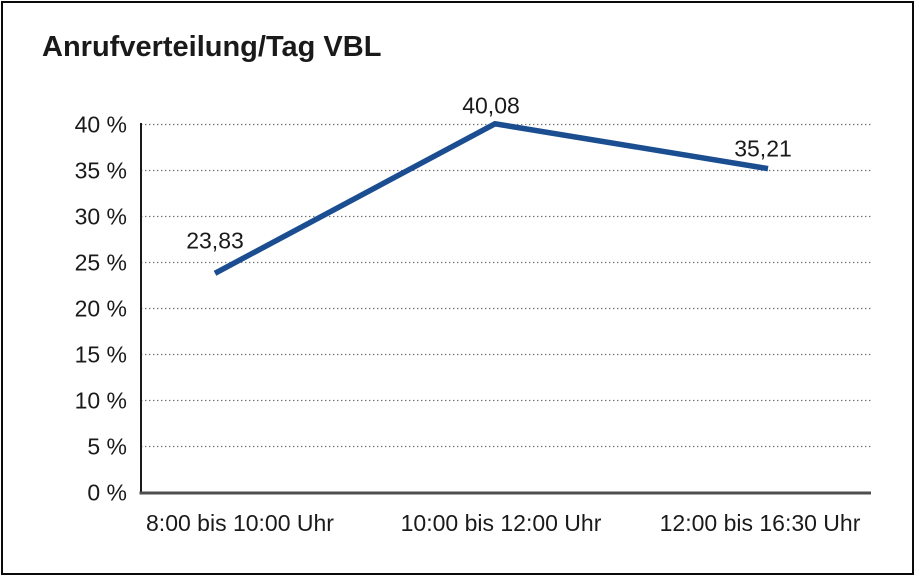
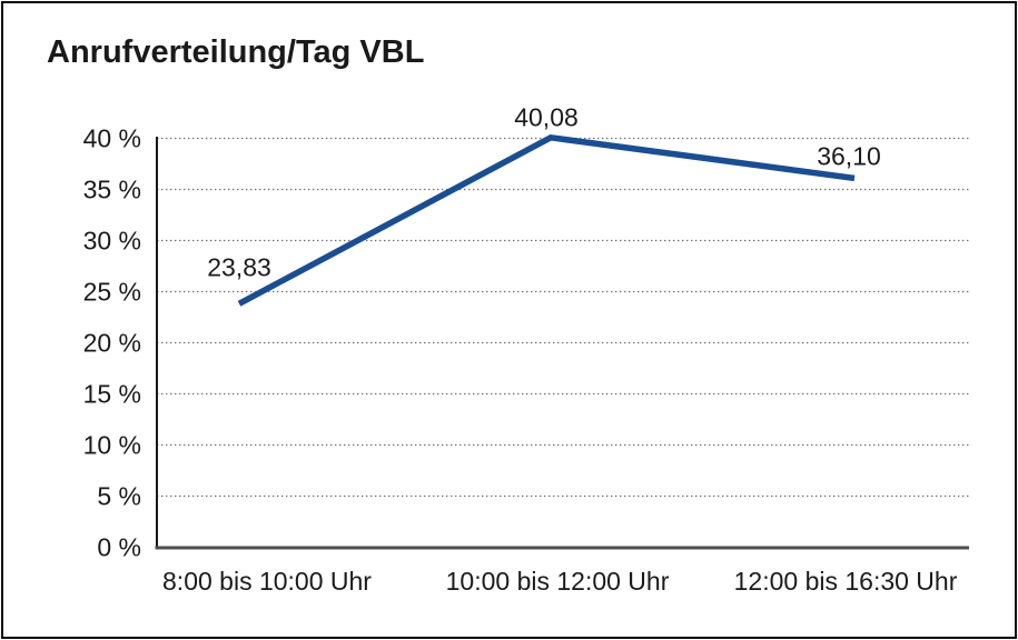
12:00 bis 16:30 Uhr: 35,21 -> 36,10
